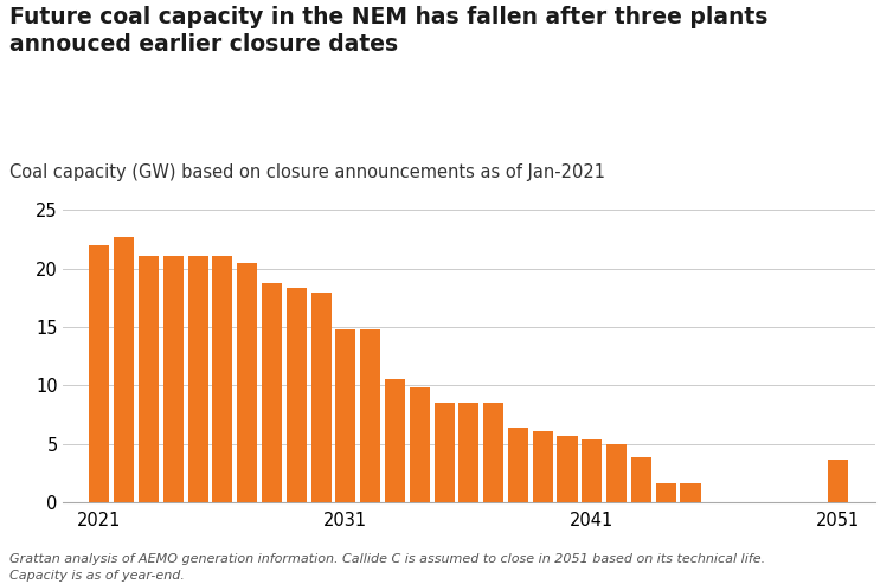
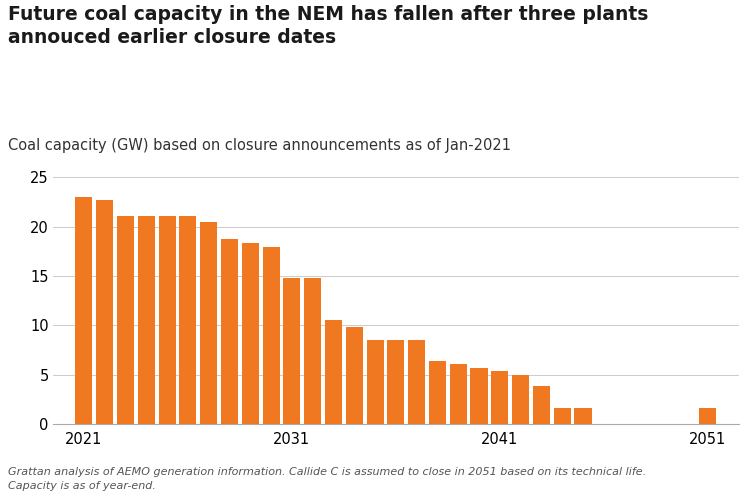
2021: 22.0 -> 23.0
2051: 3.6 -> 1.6
